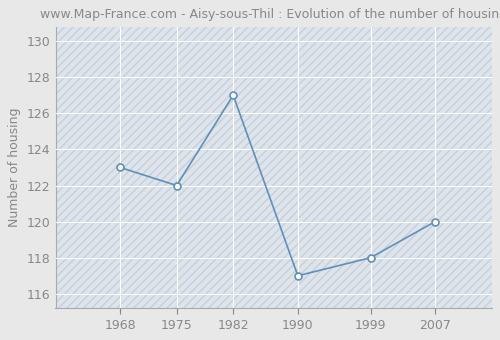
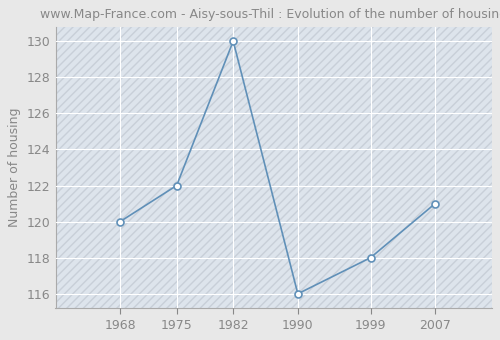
1968: 123 -> 120
1982: 127 -> 130
1990: 117 -> 116
2007: 120 -> 121
